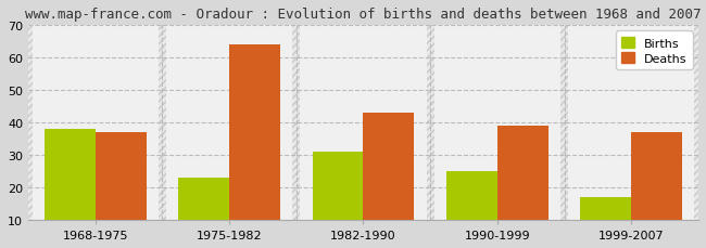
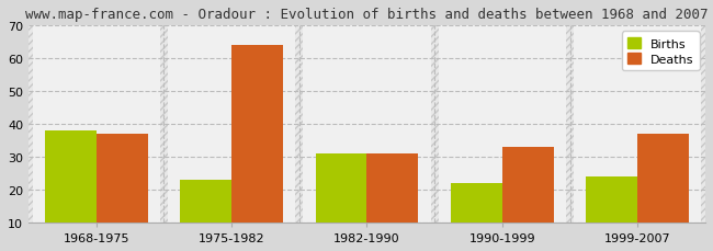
Deaths/1982-1990: 43 -> 31
Births/1990-1999: 25 -> 22
Deaths/1990-1999: 39 -> 33
Births/1999-2007: 17 -> 24
